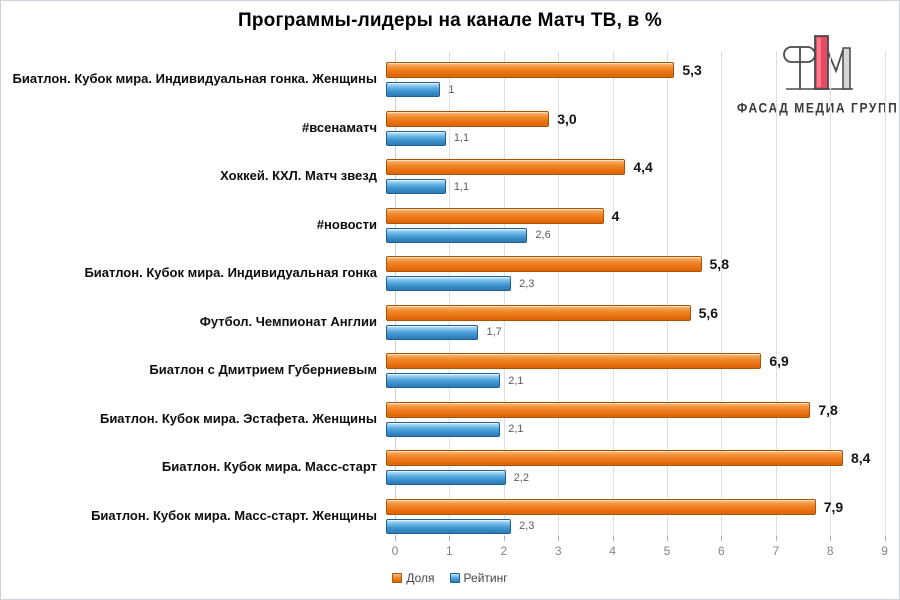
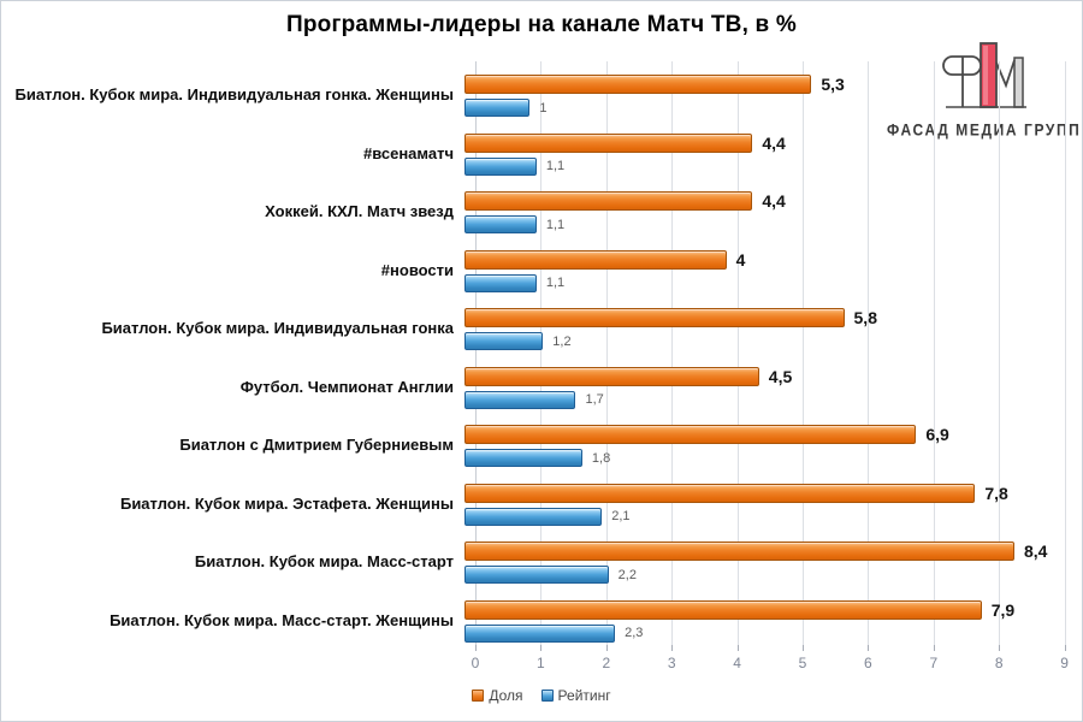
Доля/#всенаматч: 3,0 -> 4,4
Рейтинг/#новости: 2,6 -> 1,1
Рейтинг/Биатлон. Кубок мира. Индивидуальная гонка: 2,3 -> 1,2
Доля/Футбол. Чемпионат Англии: 5,6 -> 4,5
Рейтинг/Биатлон с Дмитрием Губерниевым: 2,1 -> 1,8
